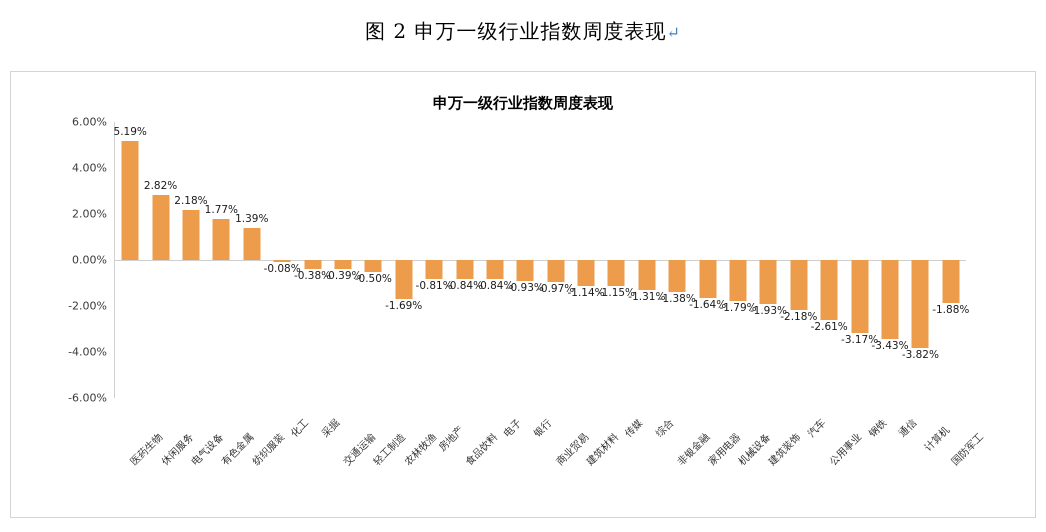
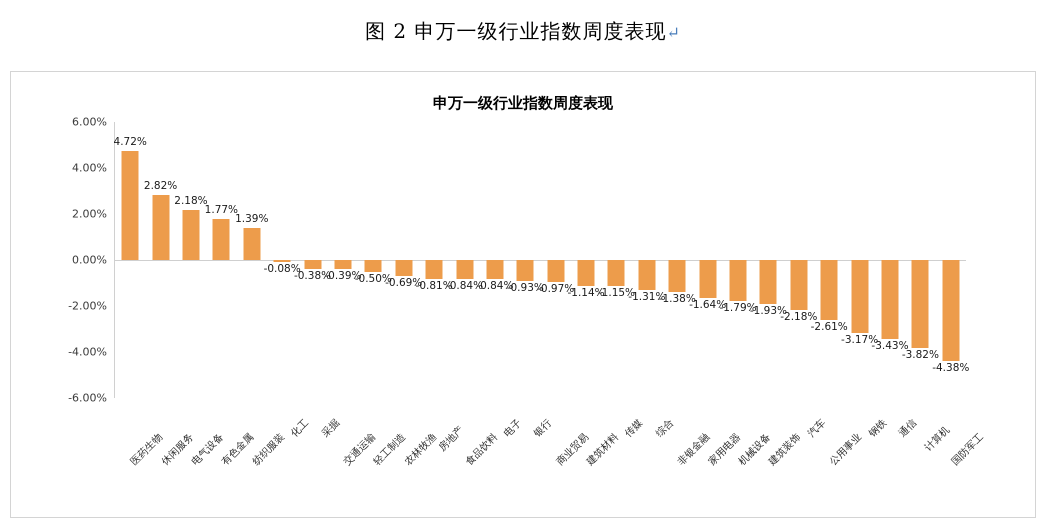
医药生物: 5.19% -> 4.72%
农林牧渔: -1.69% -> -0.69%
国防军工: -1.88% -> -4.38%
